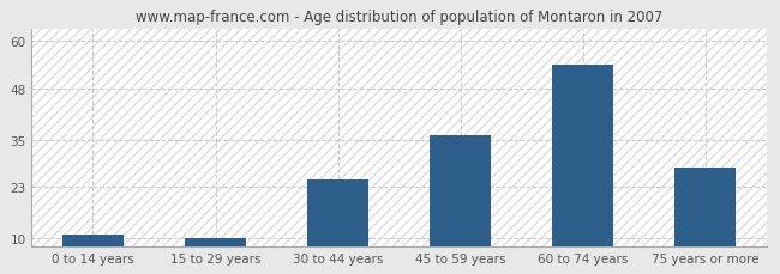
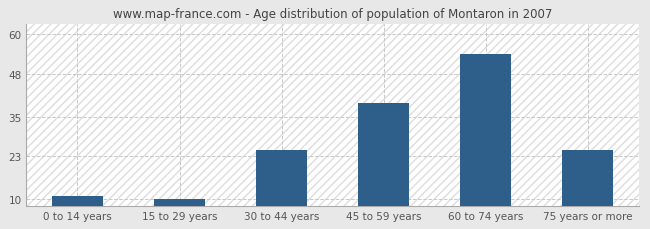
45 to 59 years: 36 -> 39
75 years or more: 28 -> 25
